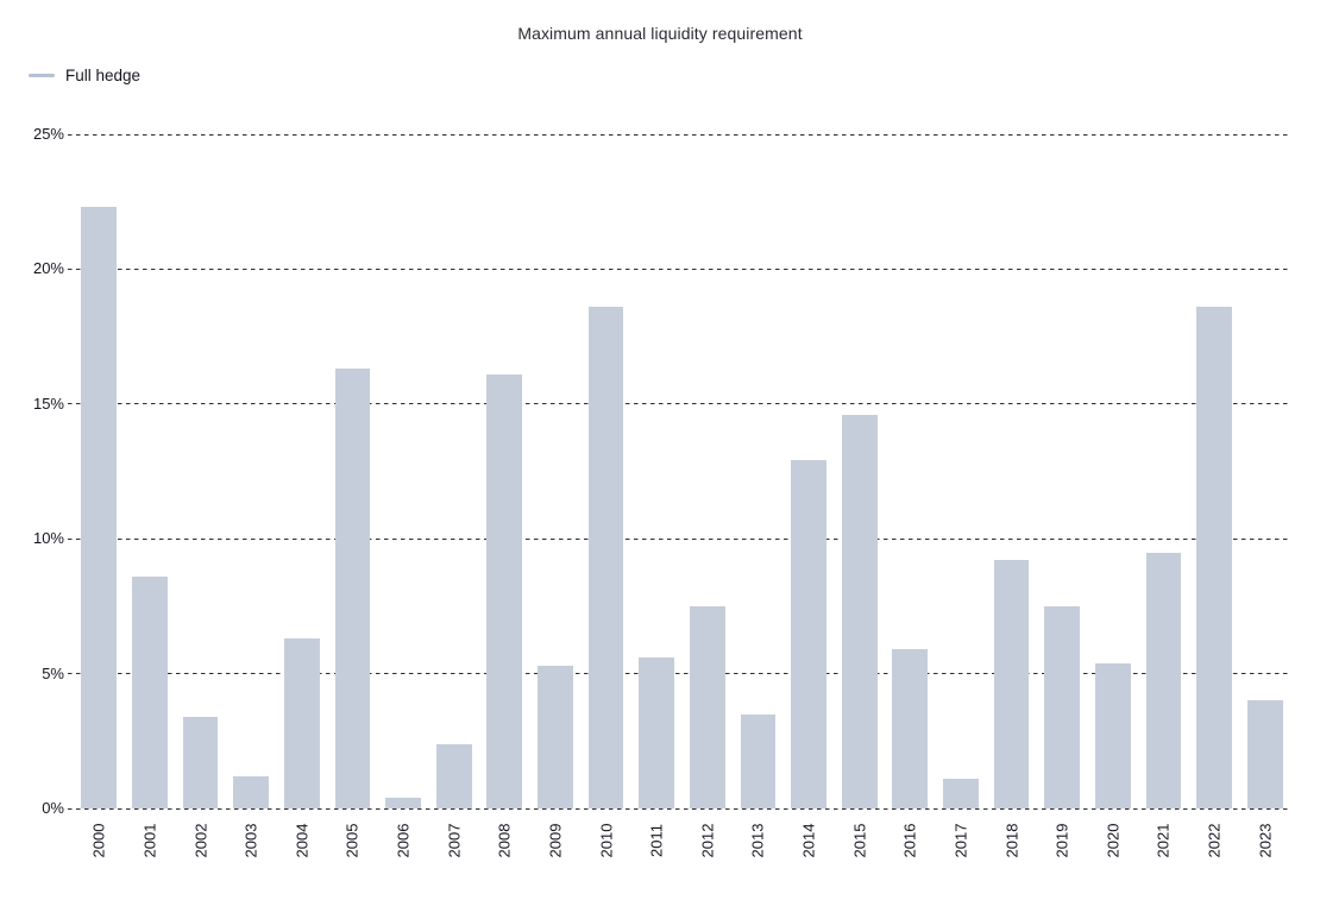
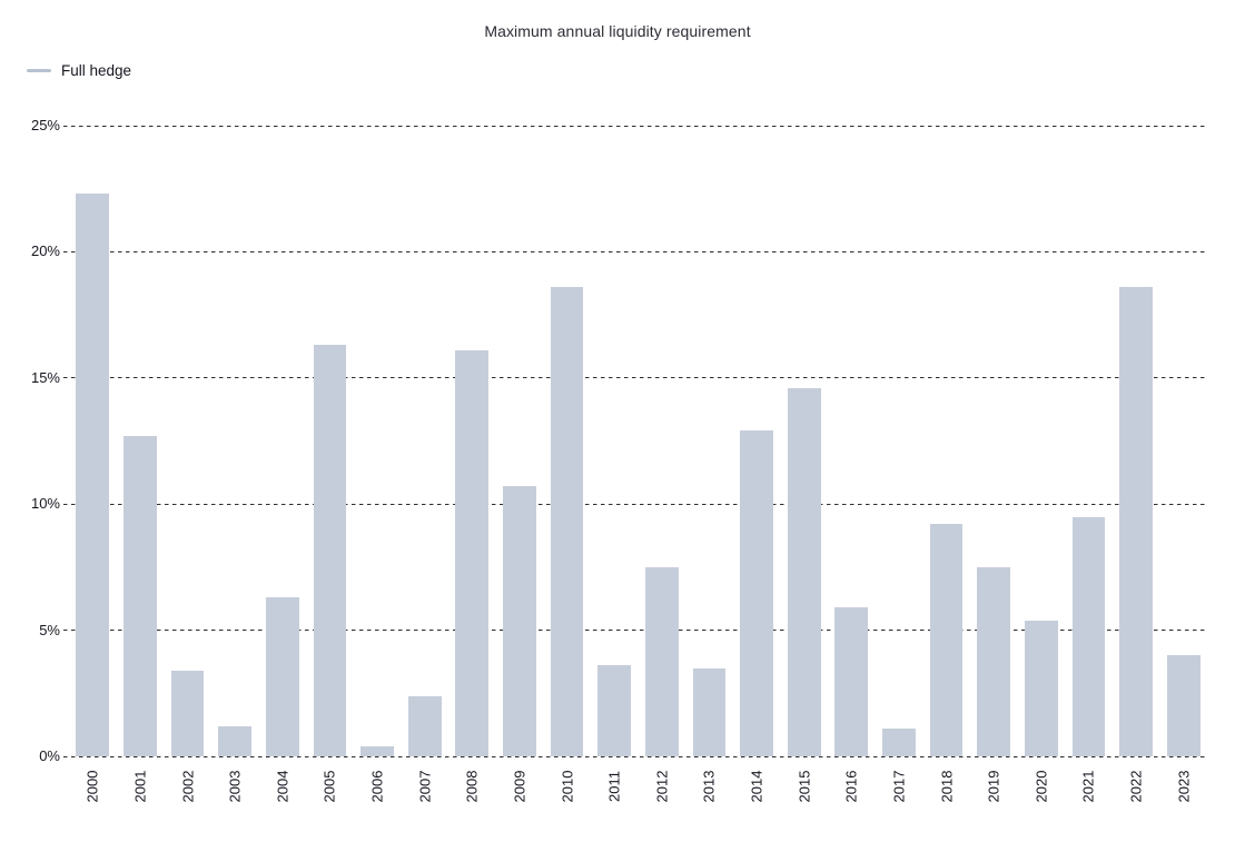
2001: 8.6% -> 12.7%
2009: 5.3% -> 10.7%
2011: 5.6% -> 3.6%
